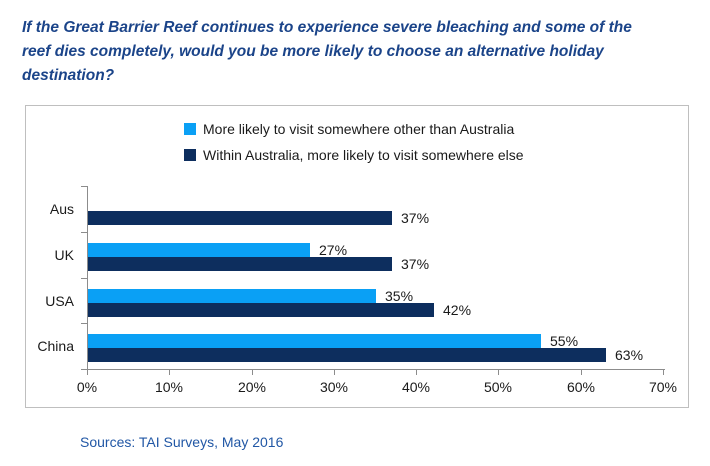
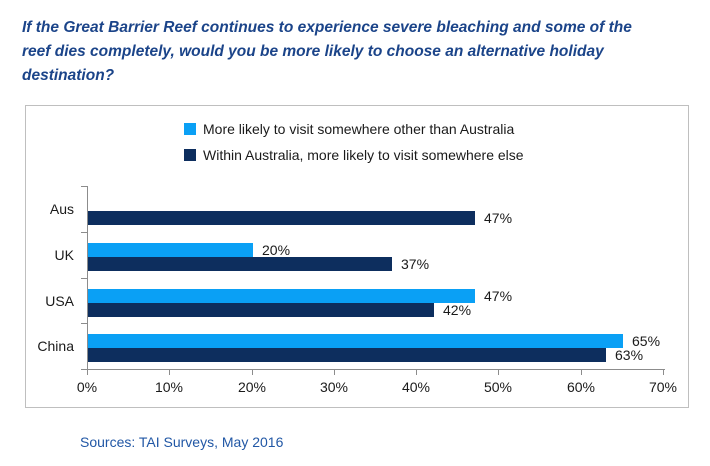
Within Australia, more likely to visit somewhere else/Aus: 37% -> 47%
More likely to visit somewhere other than Australia/UK: 27% -> 20%
More likely to visit somewhere other than Australia/USA: 35% -> 47%
More likely to visit somewhere other than Australia/China: 55% -> 65%
